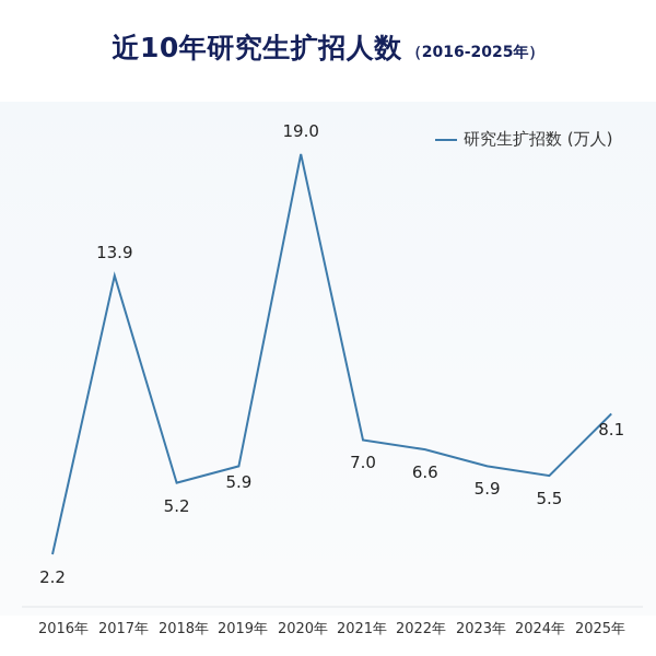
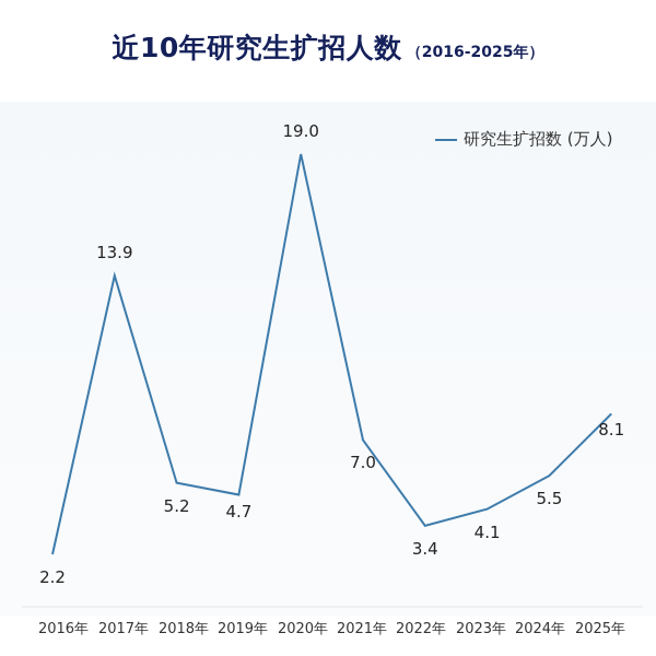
2019年: 5.9 -> 4.7
2022年: 6.6 -> 3.4
2023年: 5.9 -> 4.1
